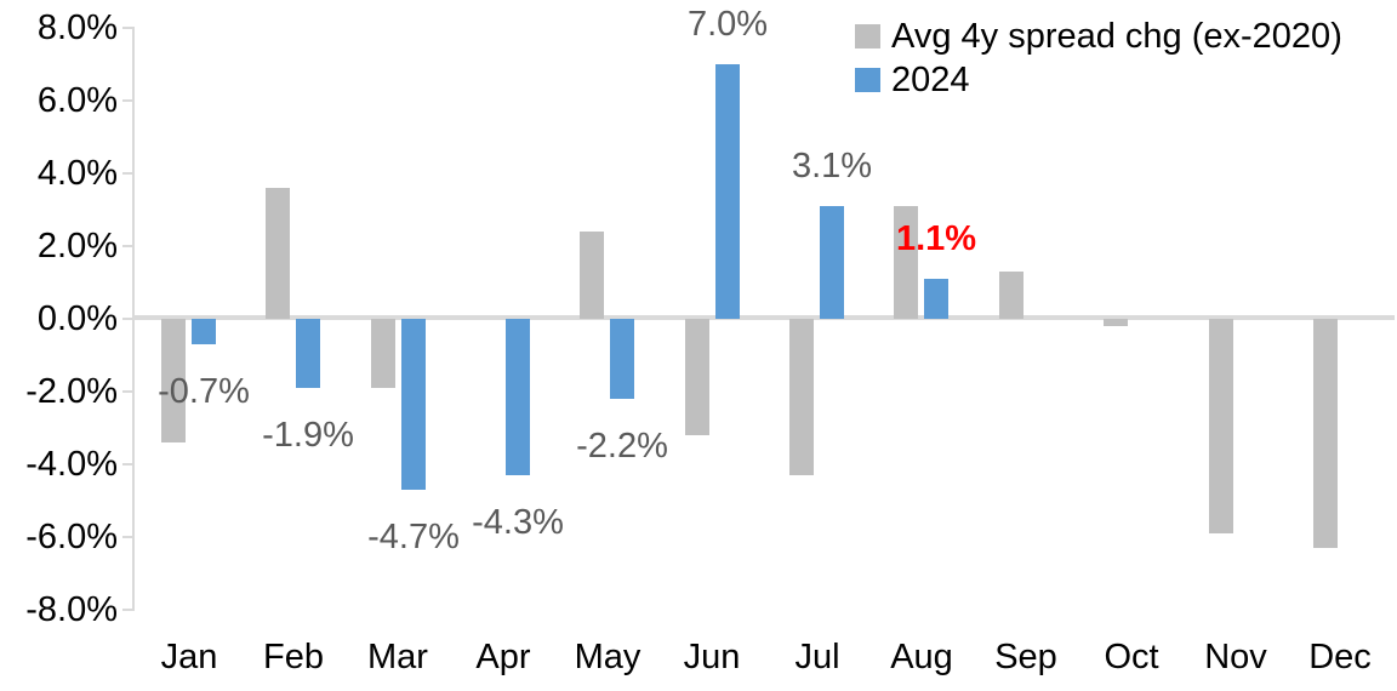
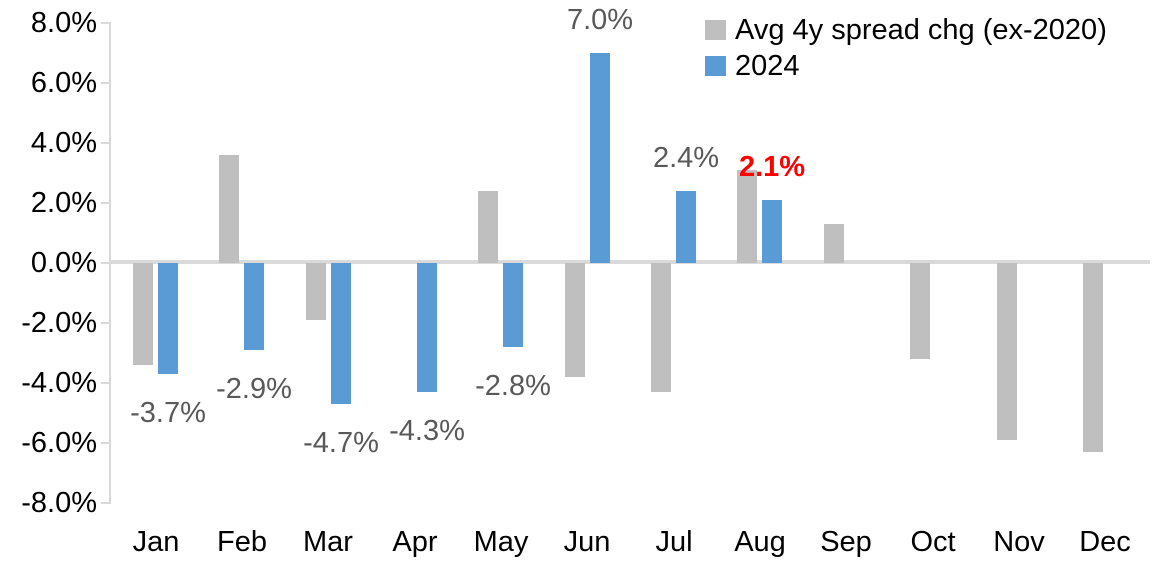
2024/Jan: -0.7% -> -3.7%
2024/Feb: -1.9% -> -2.9%
2024/May: -2.2% -> -2.8%
Avg 4y spread chg (ex-2020)/Jun: -3.2% -> -3.8%
2024/Jul: 3.1% -> 2.4%
2024/Aug: 1.1% -> 2.1%
Avg 4y spread chg (ex-2020)/Oct: -0.2% -> -3.2%
